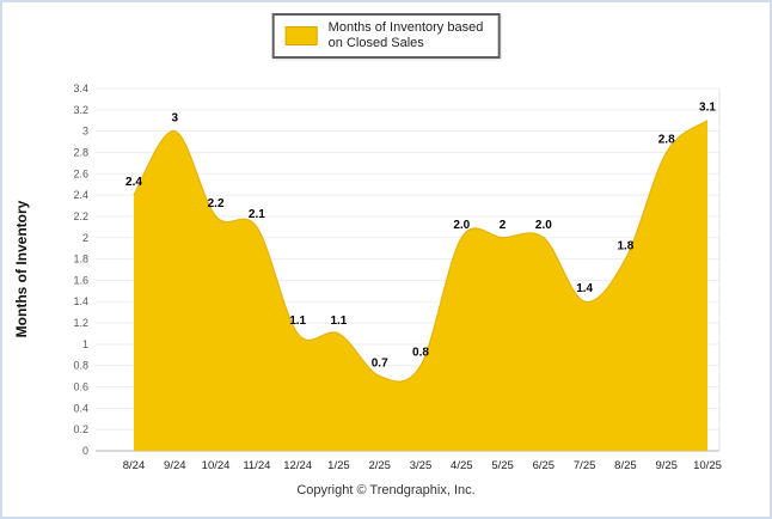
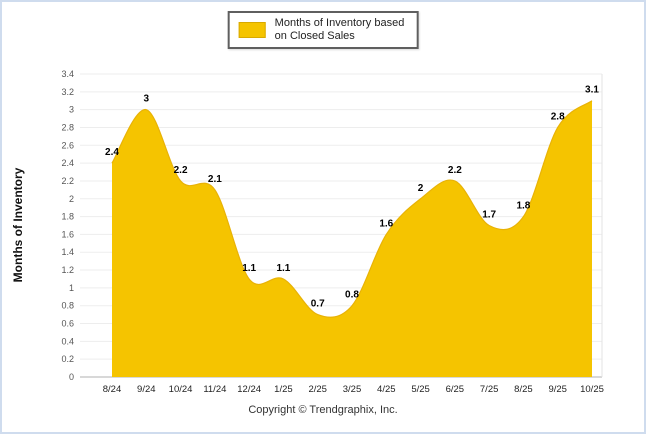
4/25: 2.0 -> 1.6
6/25: 2.0 -> 2.2
7/25: 1.4 -> 1.7
